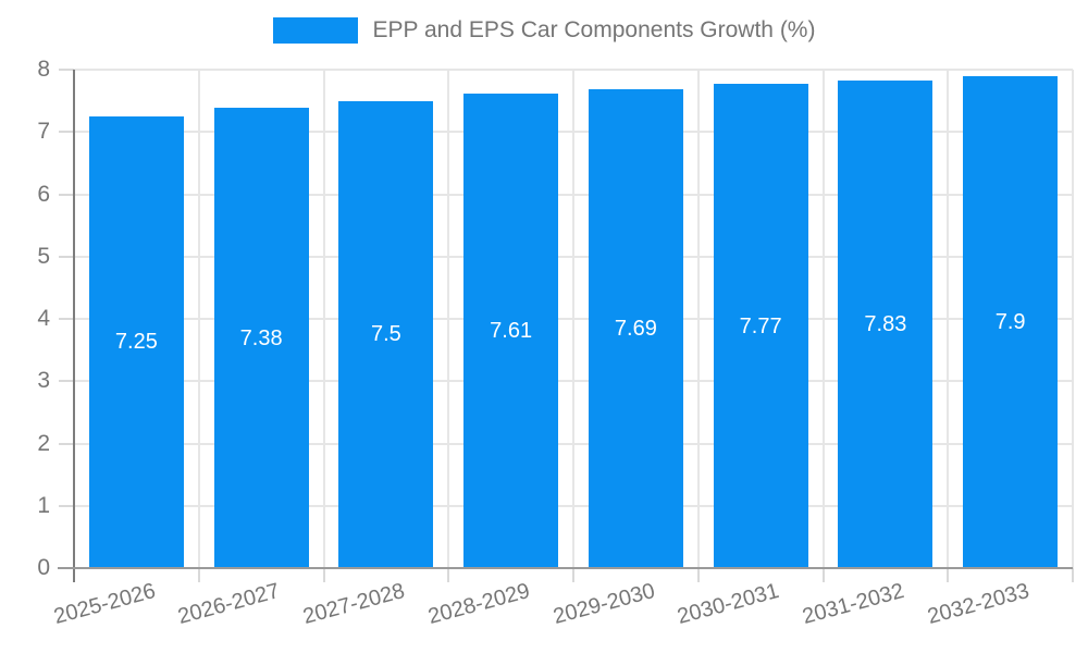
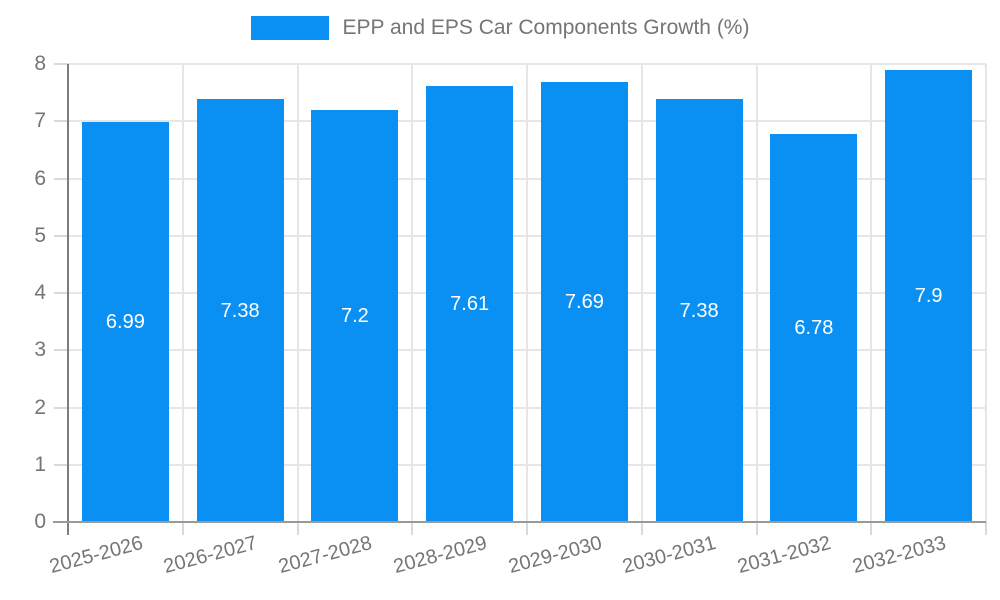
2025-2026: 7.25 -> 6.99
2027-2028: 7.5 -> 7.2
2030-2031: 7.77 -> 7.38
2031-2032: 7.83 -> 6.78
